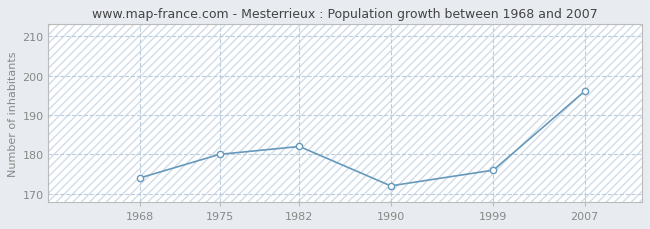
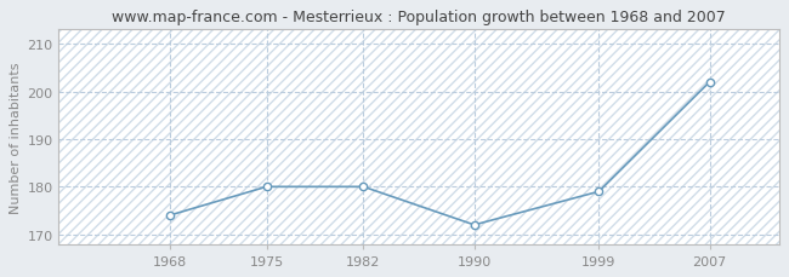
1982: 182 -> 180
1999: 176 -> 179
2007: 196 -> 202
